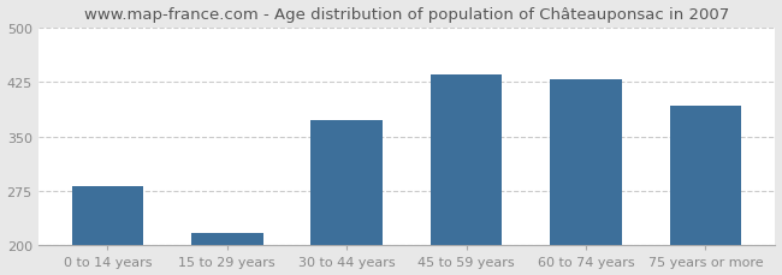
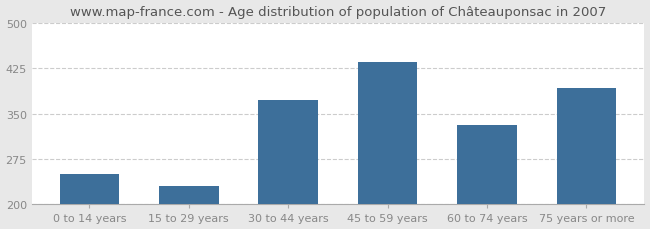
0 to 14 years: 281 -> 250
15 to 29 years: 218 -> 230
60 to 74 years: 428 -> 332
